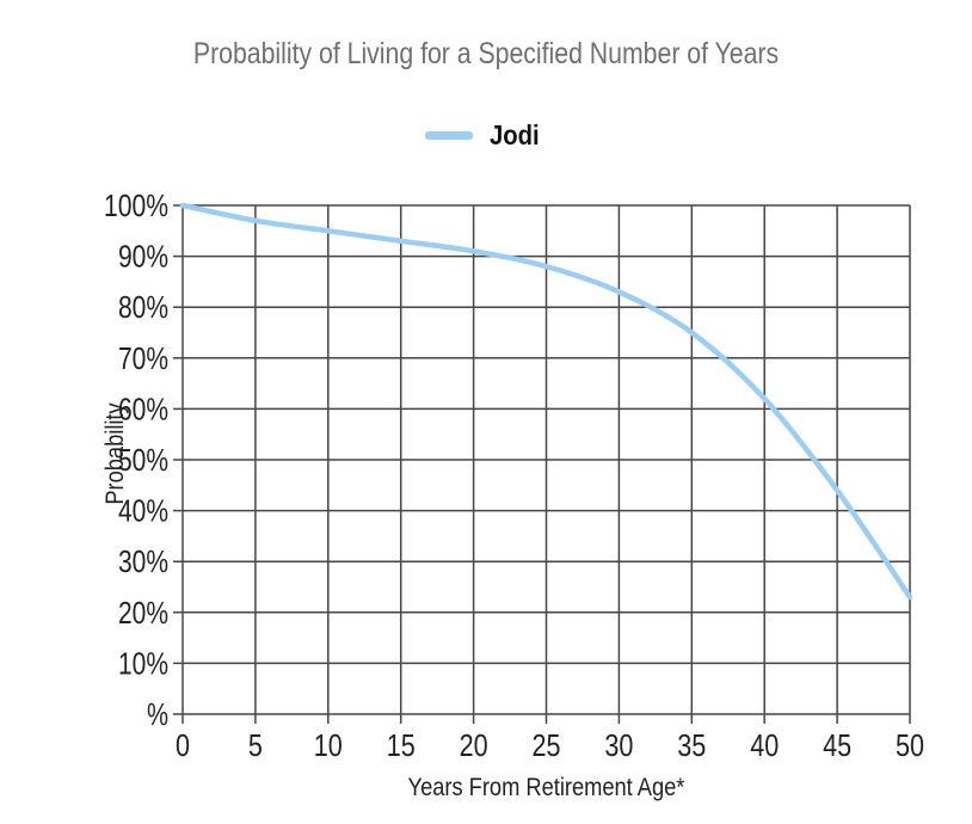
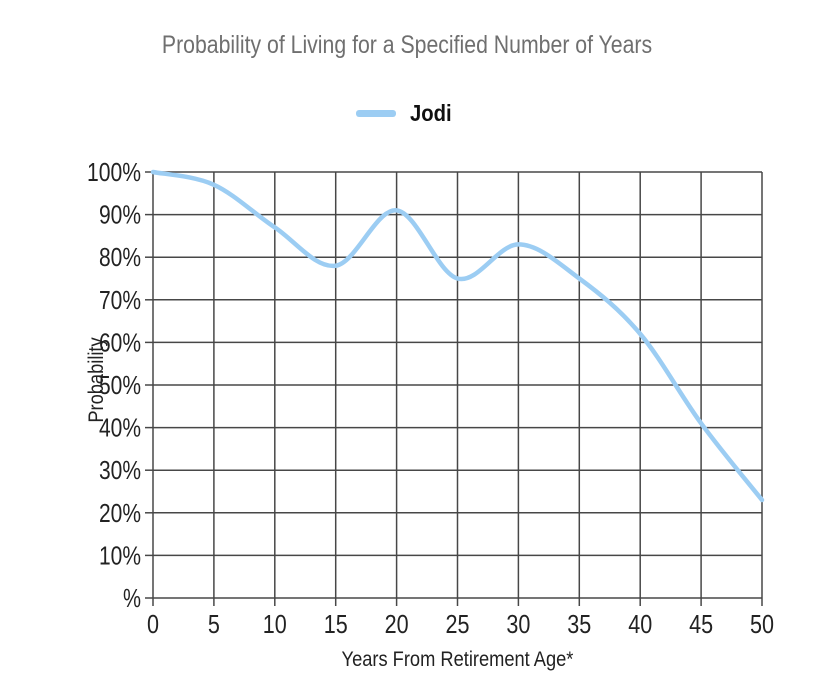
10: 95% -> 87%
15: 93% -> 78%
25: 88% -> 75%
45: 44% -> 41%
